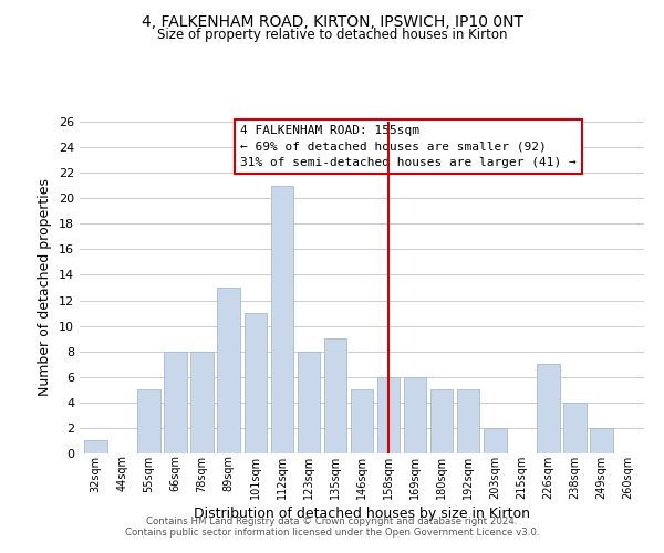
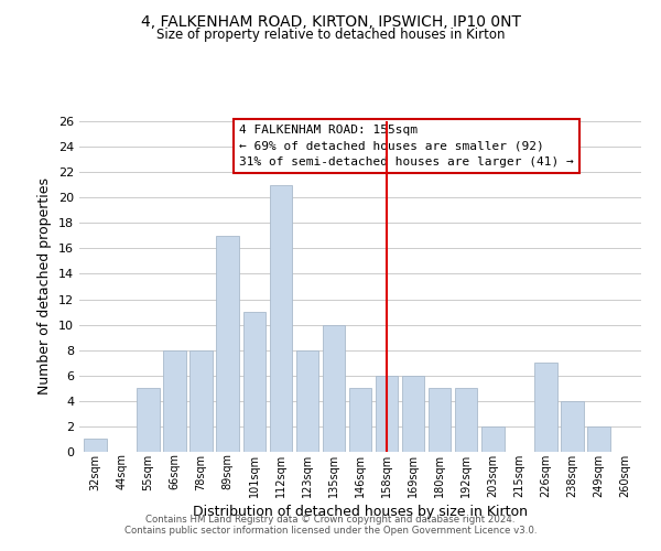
89sqm: 13 -> 17
135sqm: 9 -> 10
